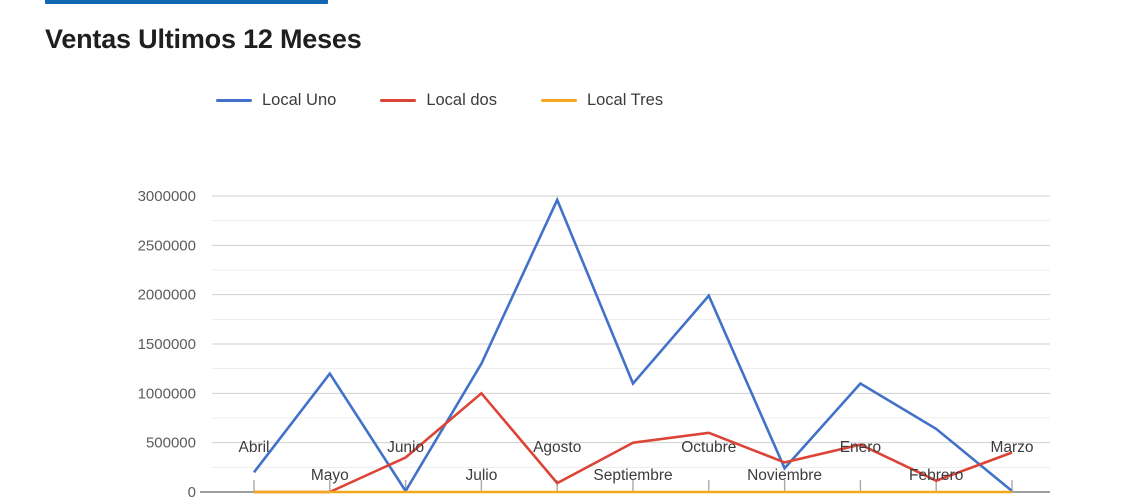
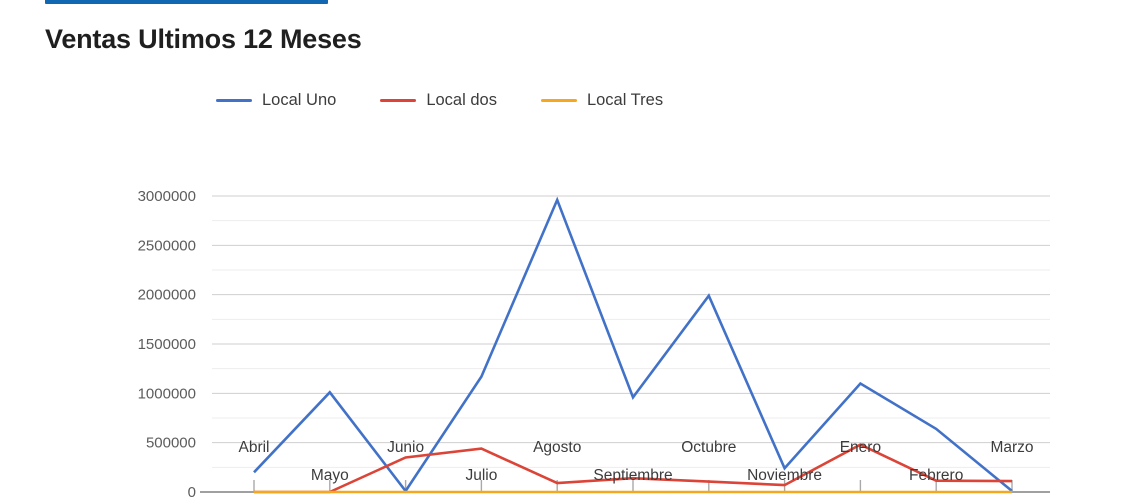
Local Uno/Mayo: 1200000 -> 1000000
Local Uno/Julio: 1300000 -> 1200000
Local dos/Julio: 1000000 -> 400000
Local Uno/Septiembre: 1100000 -> 1000000
Local dos/Septiembre: 500000 -> 100000
Local dos/Octubre: 600000 -> 100000
Local dos/Noviembre: 300000 -> 100000
Local dos/Marzo: 400000 -> 100000
